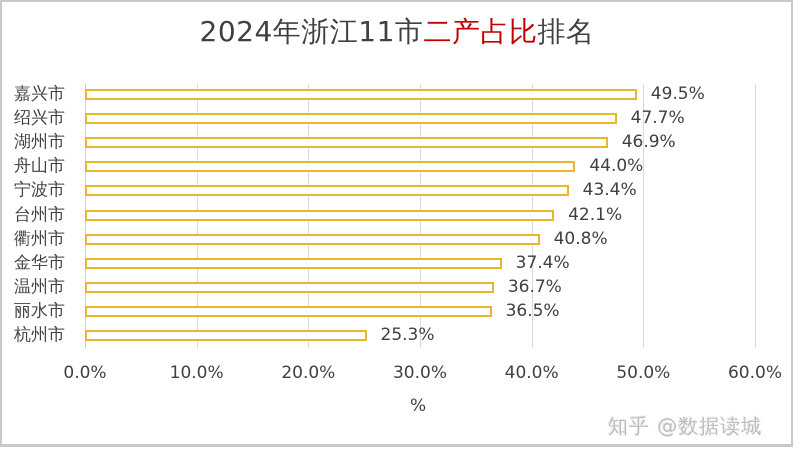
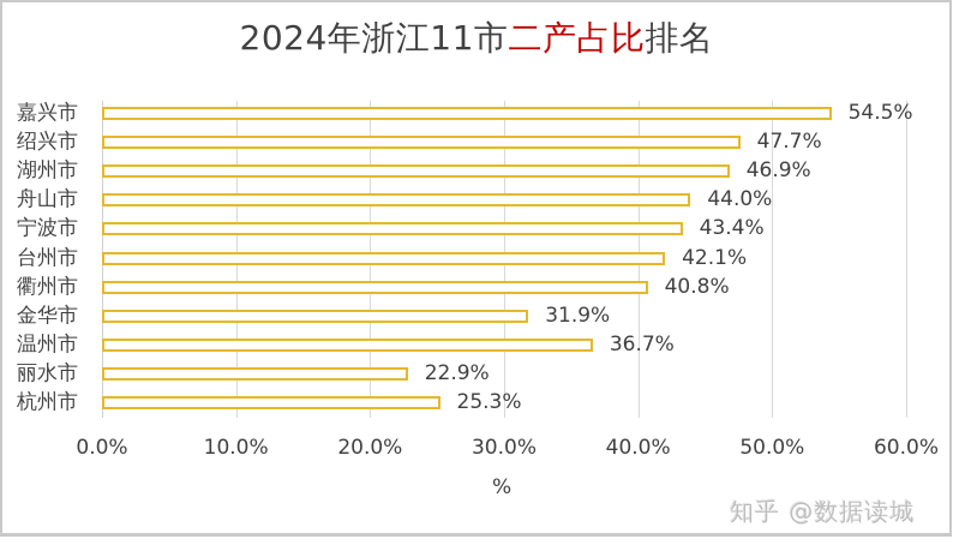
嘉兴市: 49.5% -> 54.5%
金华市: 37.4% -> 31.9%
丽水市: 36.5% -> 22.9%
